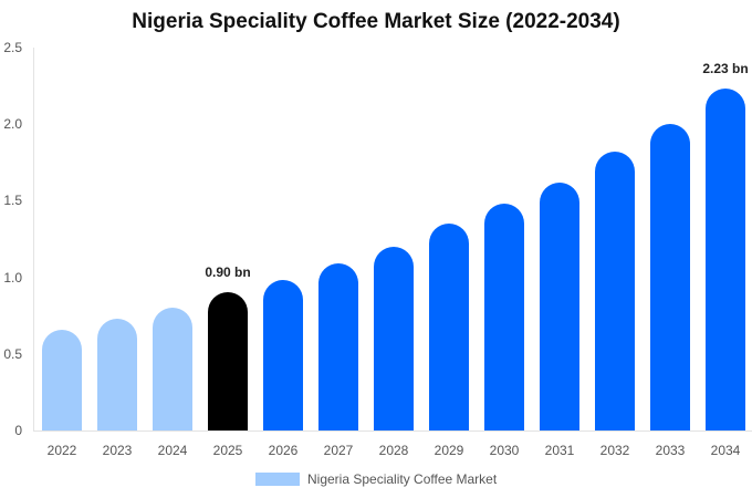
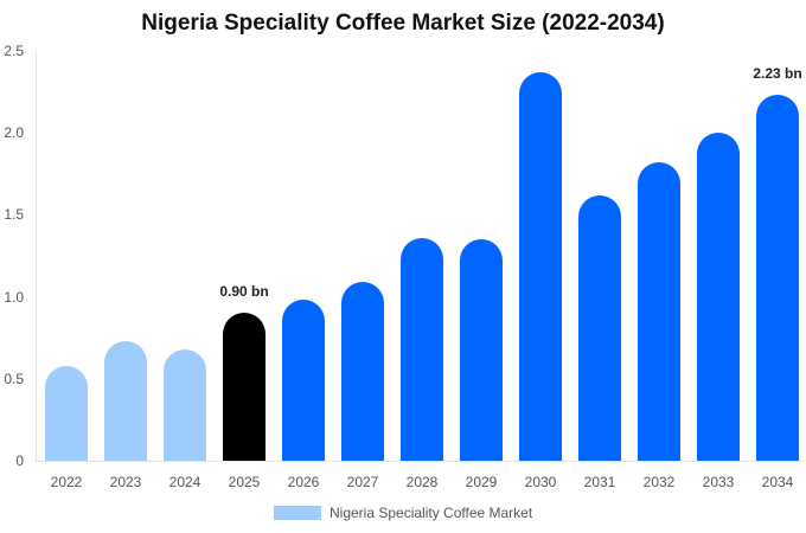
2022: 0.66 -> 0.58
2024: 0.80 -> 0.68
2028: 1.20 -> 1.36
2030: 1.48 -> 2.37
